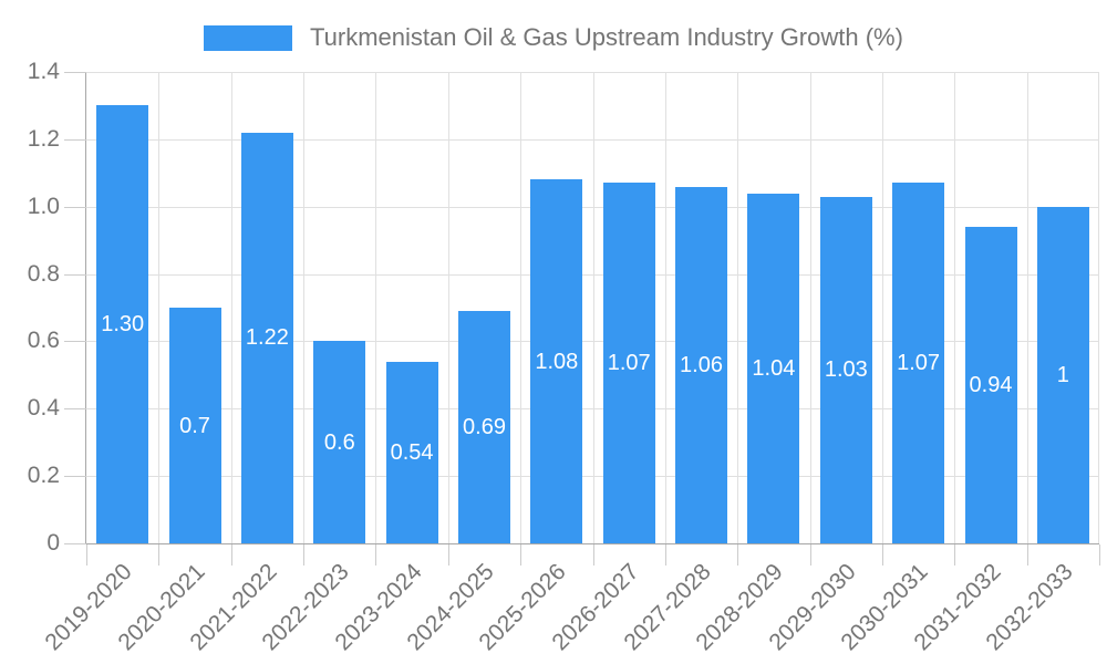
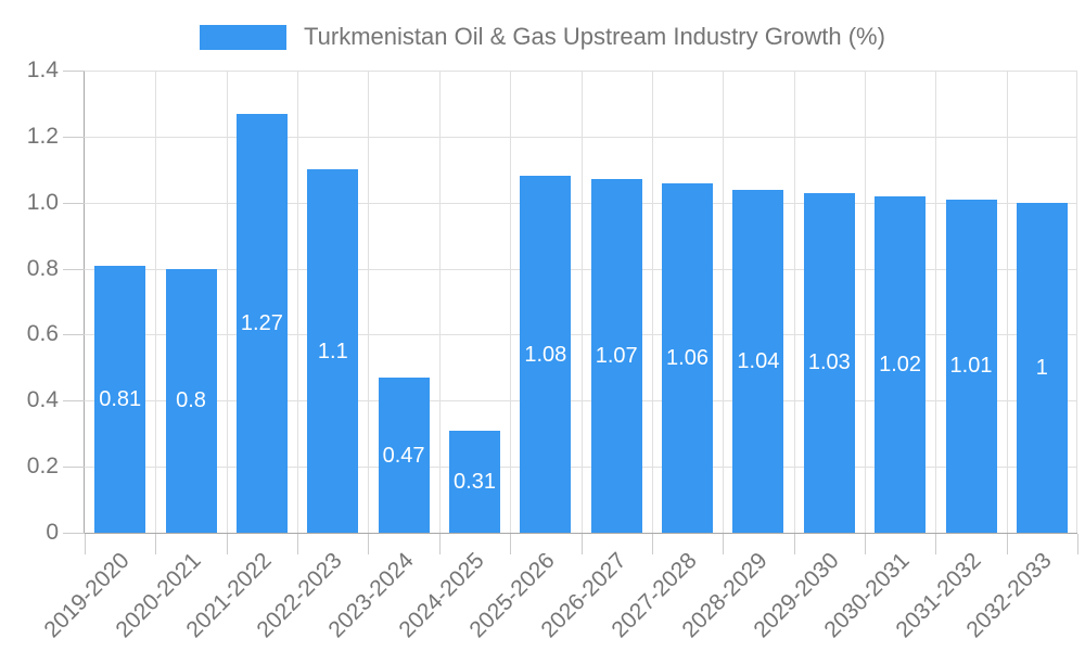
2019-2020: 1.30 -> 0.81
2020-2021: 0.7 -> 0.8
2021-2022: 1.22 -> 1.27
2022-2023: 0.6 -> 1.1
2023-2024: 0.54 -> 0.47
2024-2025: 0.69 -> 0.31
2030-2031: 1.07 -> 1.02
2031-2032: 0.94 -> 1.01
